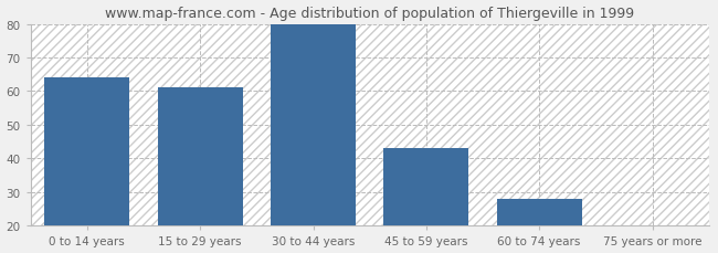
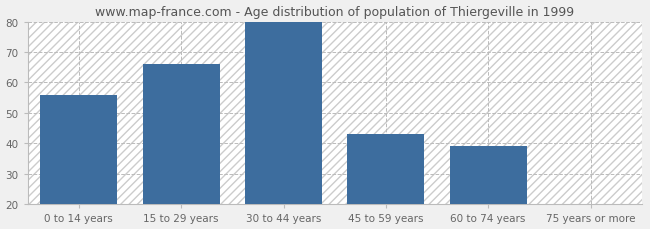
0 to 14 years: 64 -> 56
15 to 29 years: 61 -> 66
60 to 74 years: 28 -> 39
